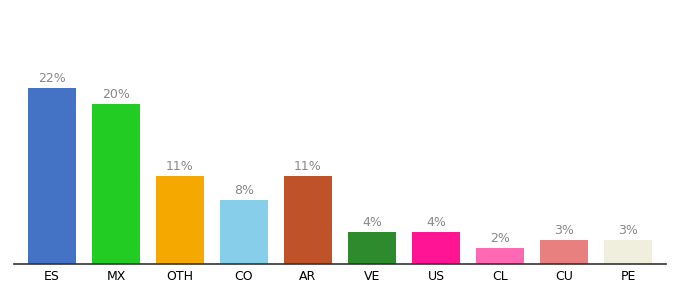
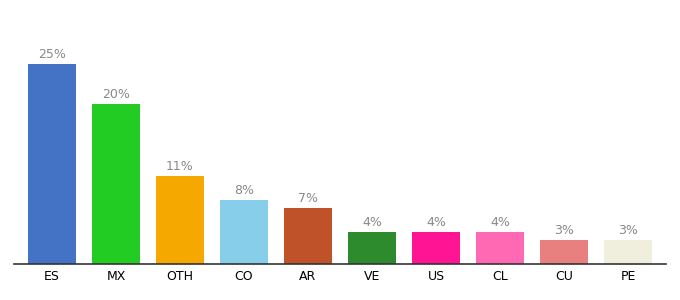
ES: 22% -> 25%
AR: 11% -> 7%
CL: 2% -> 4%
